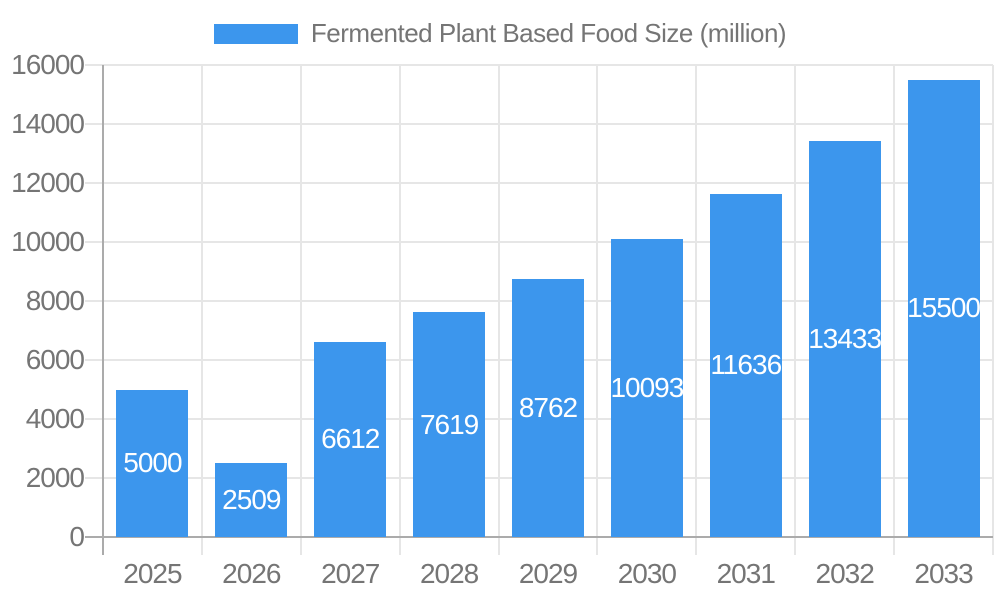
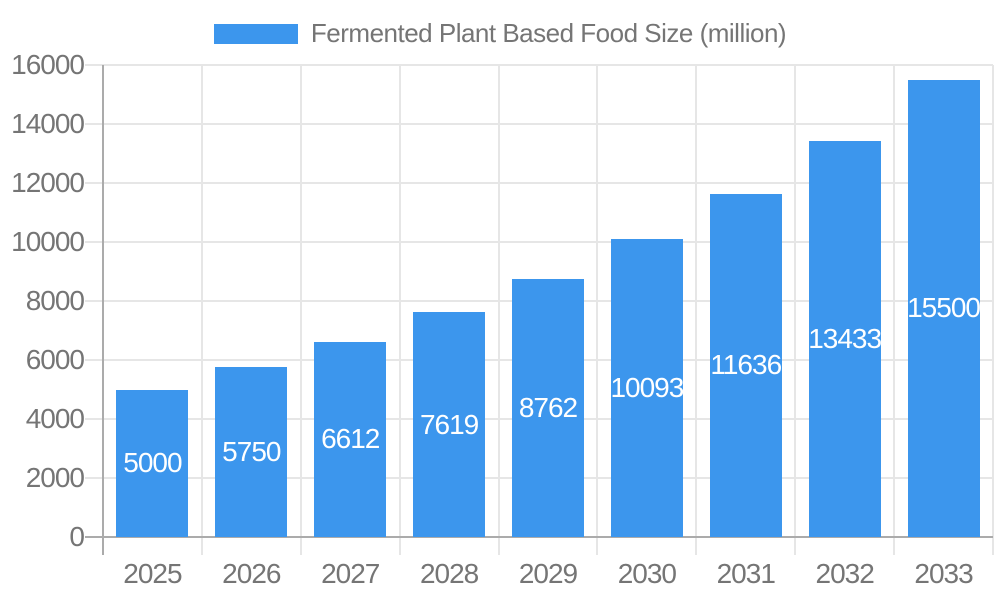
2026: 2509 -> 5750
